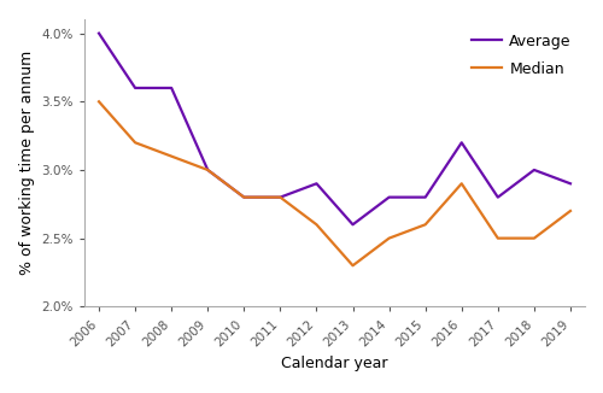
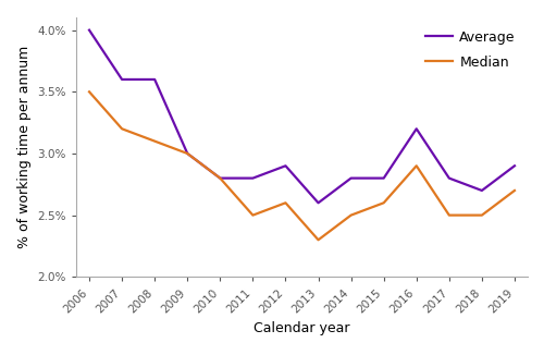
Median/2011: 2.8% -> 2.5%
Average/2018: 3.0% -> 2.7%
